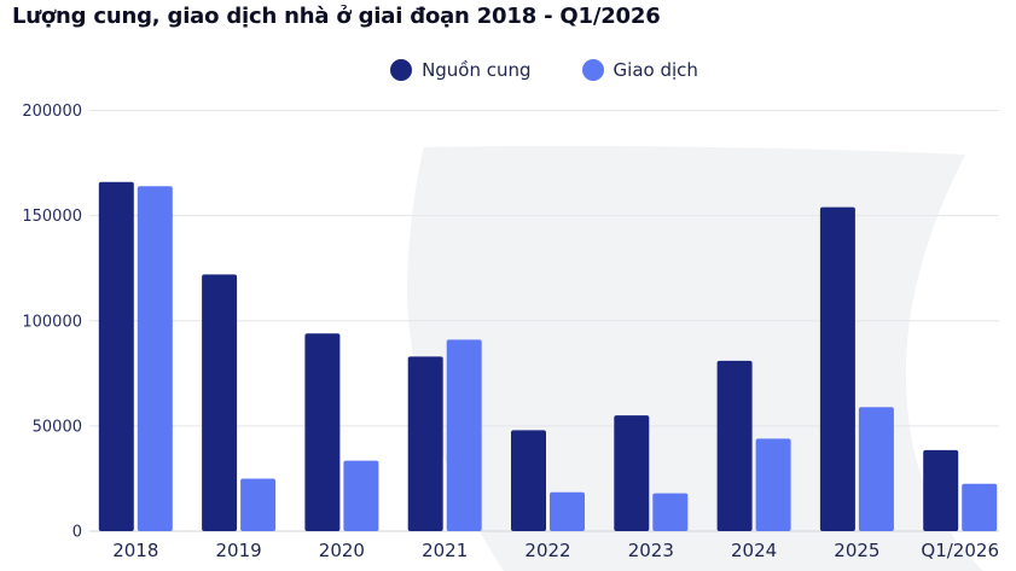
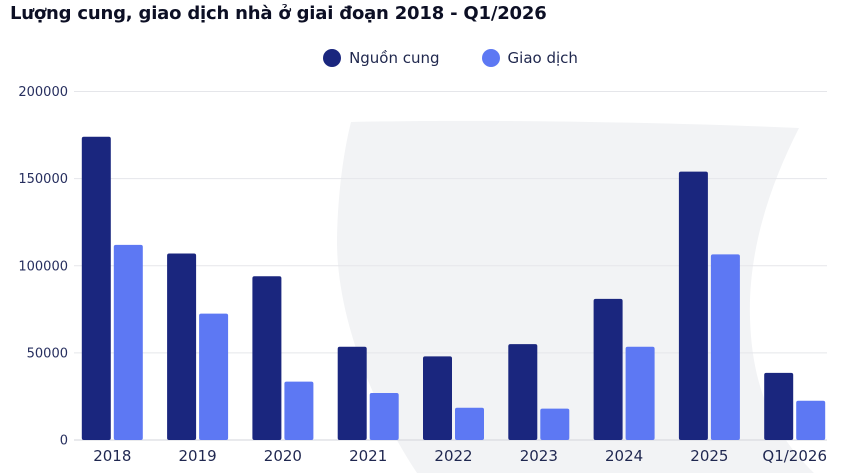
Nguồn cung/2018: 166000 -> 174000
Giao dịch/2018: 164000 -> 112000
Nguồn cung/2019: 122000 -> 107000
Giao dịch/2019: 25000 -> 72000
Nguồn cung/2021: 83000 -> 54000
Giao dịch/2021: 91000 -> 27000
Giao dịch/2024: 44000 -> 54000
Giao dịch/2025: 59000 -> 106000
